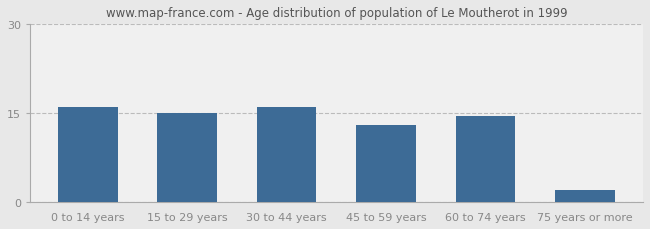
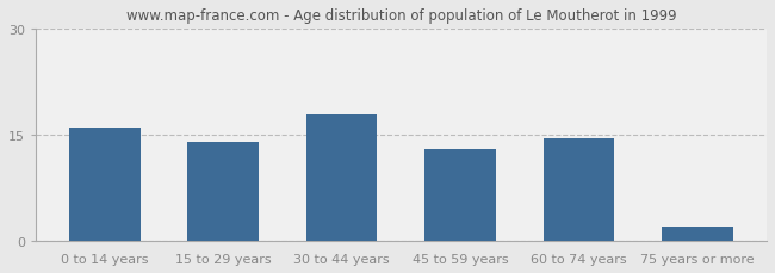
15 to 29 years: 15.0 -> 14.0
30 to 44 years: 16.0 -> 18.0
